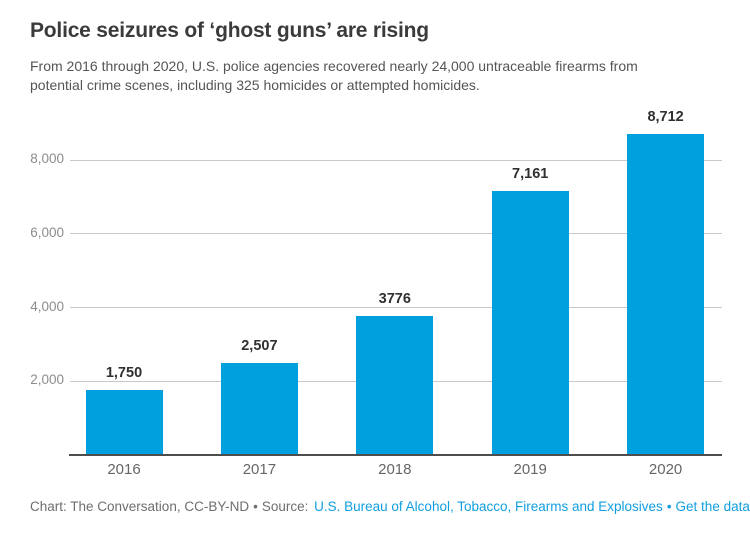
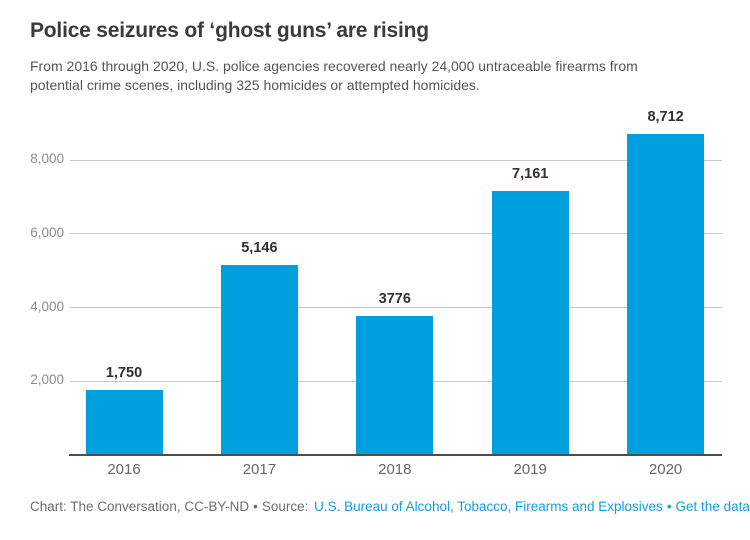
2017: 2,507 -> 5,146
